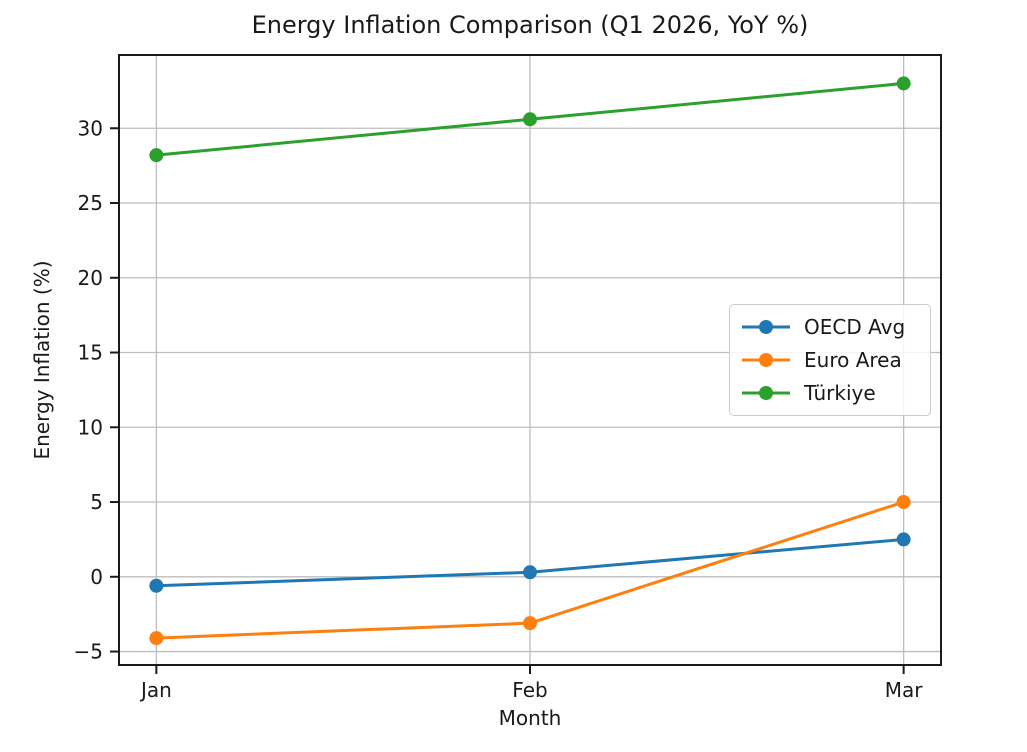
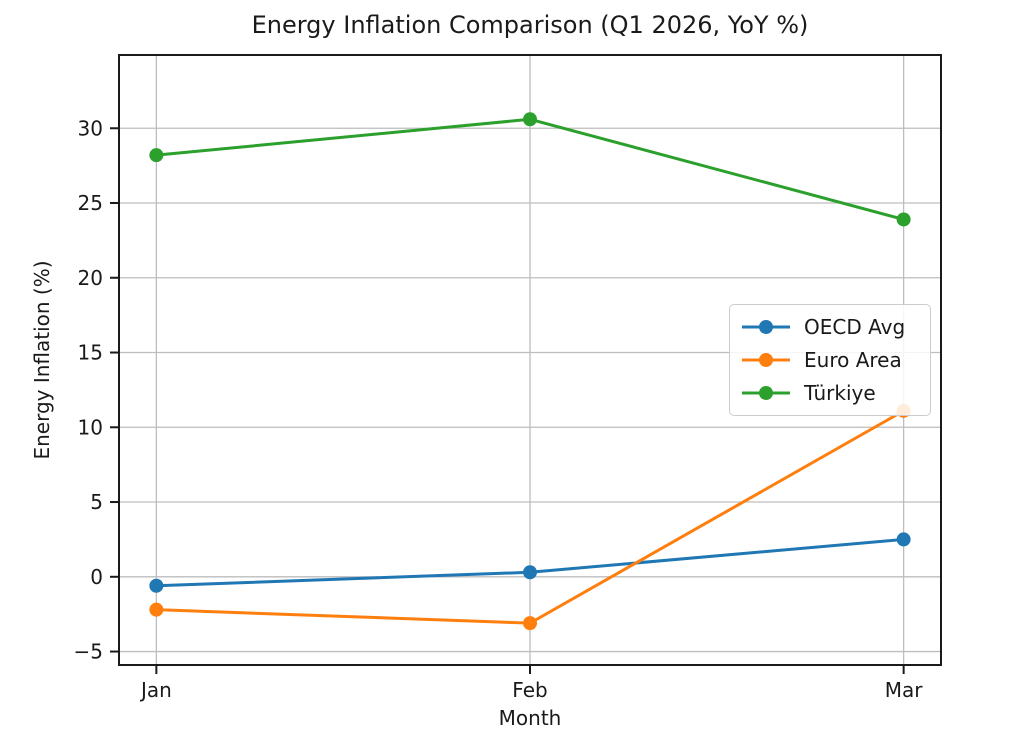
Euro Area/Jan: -4.1 -> -2.2
Euro Area/Mar: 5.0 -> 11.1
Türkiye/Mar: 33.0 -> 23.9
